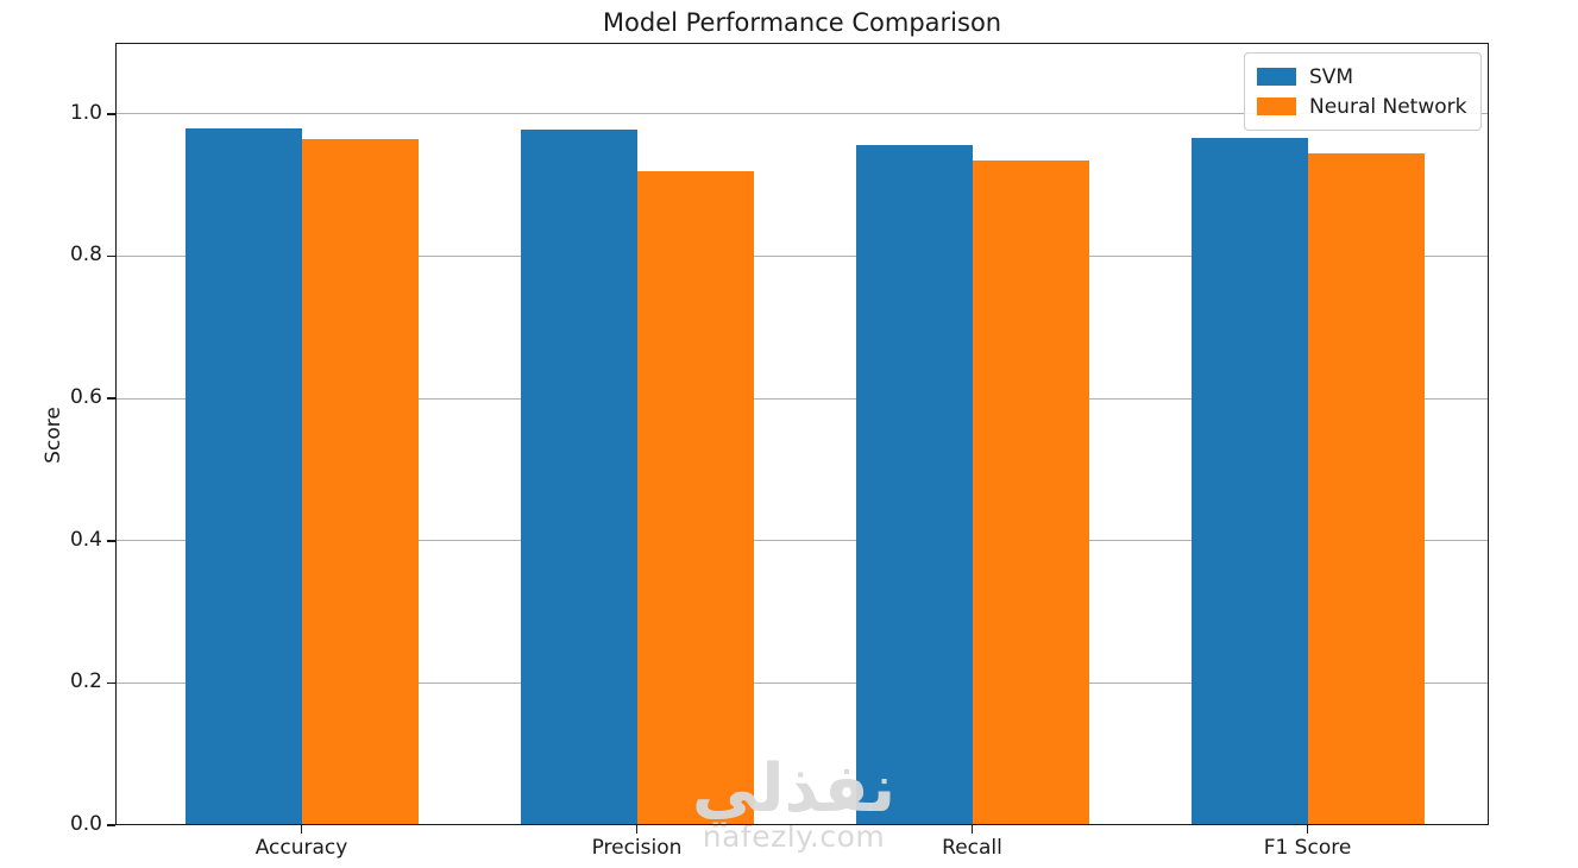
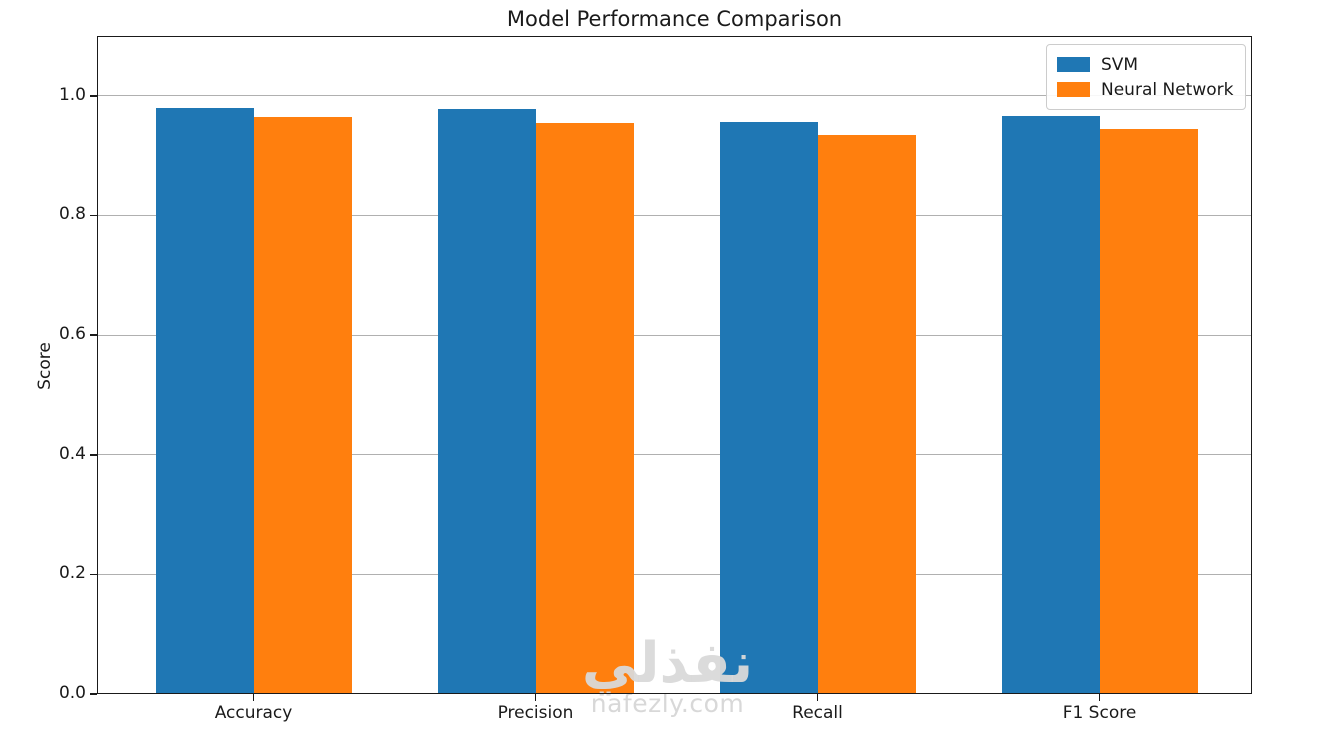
Neural Network/Precision: 0.92 -> 0.95
